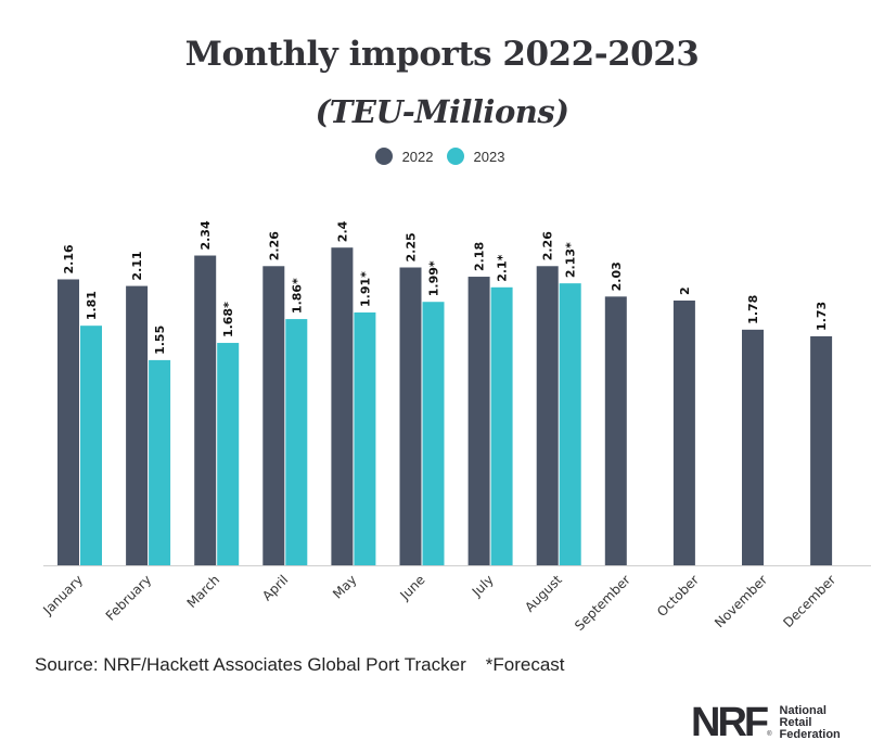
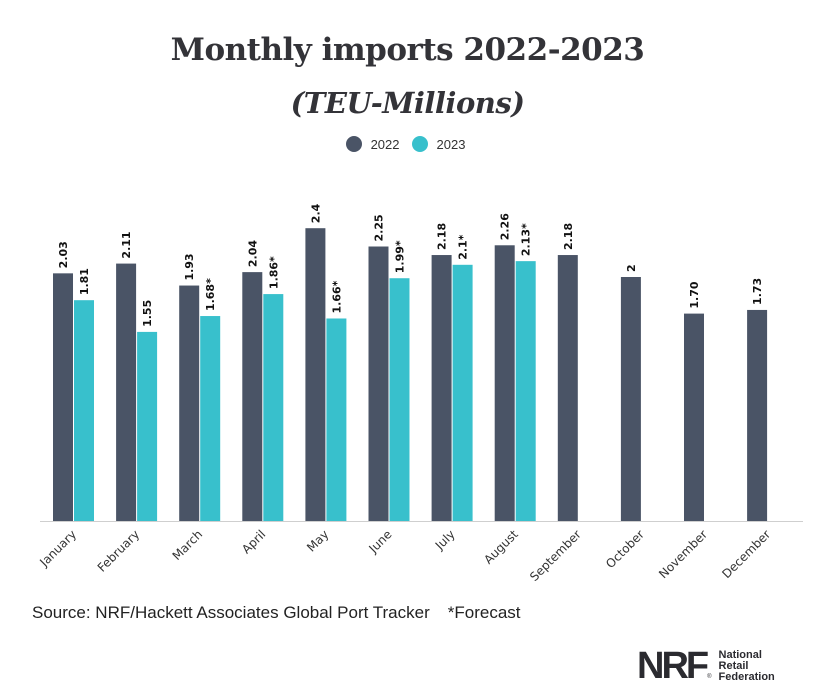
2022/January: 2.16 -> 2.03
2022/March: 2.34 -> 1.93
2022/April: 2.26 -> 2.04
2023/May: 1.91 -> 1.66
2022/September: 2.03 -> 2.18
2022/November: 1.78 -> 1.70
